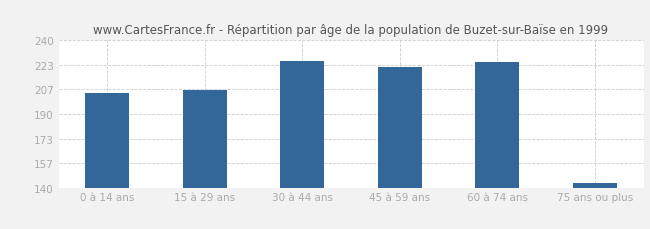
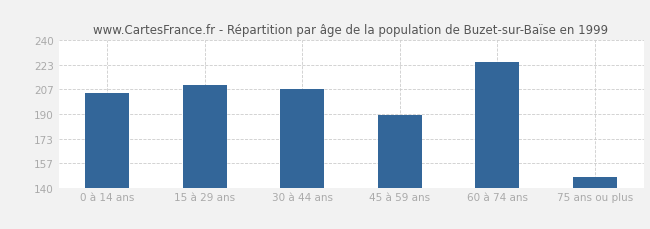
15 à 29 ans: 206 -> 210
30 à 44 ans: 226 -> 207
45 à 59 ans: 222 -> 189
75 ans ou plus: 143 -> 147
